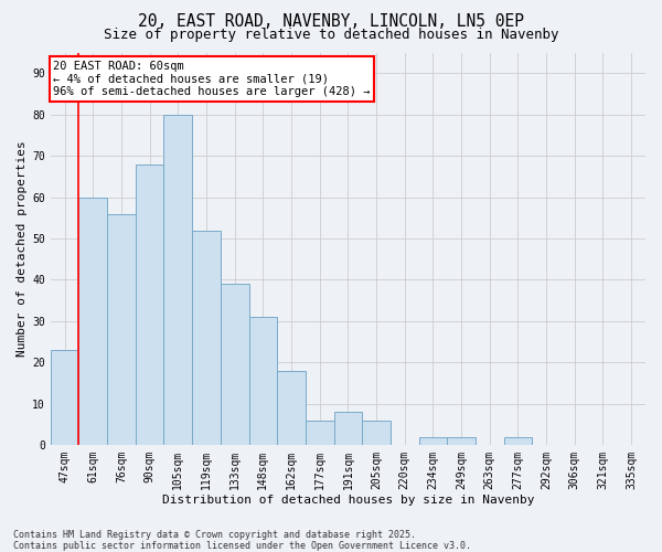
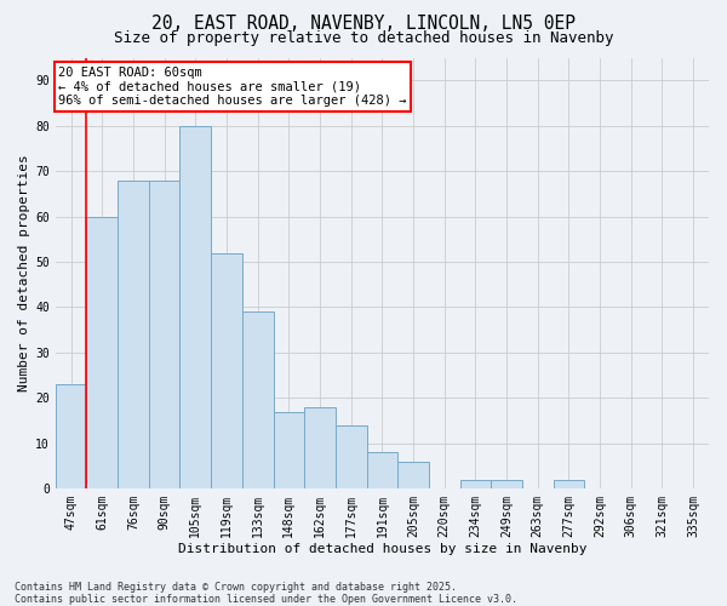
76sqm: 56 -> 68
148sqm: 31 -> 17
177sqm: 6 -> 14
